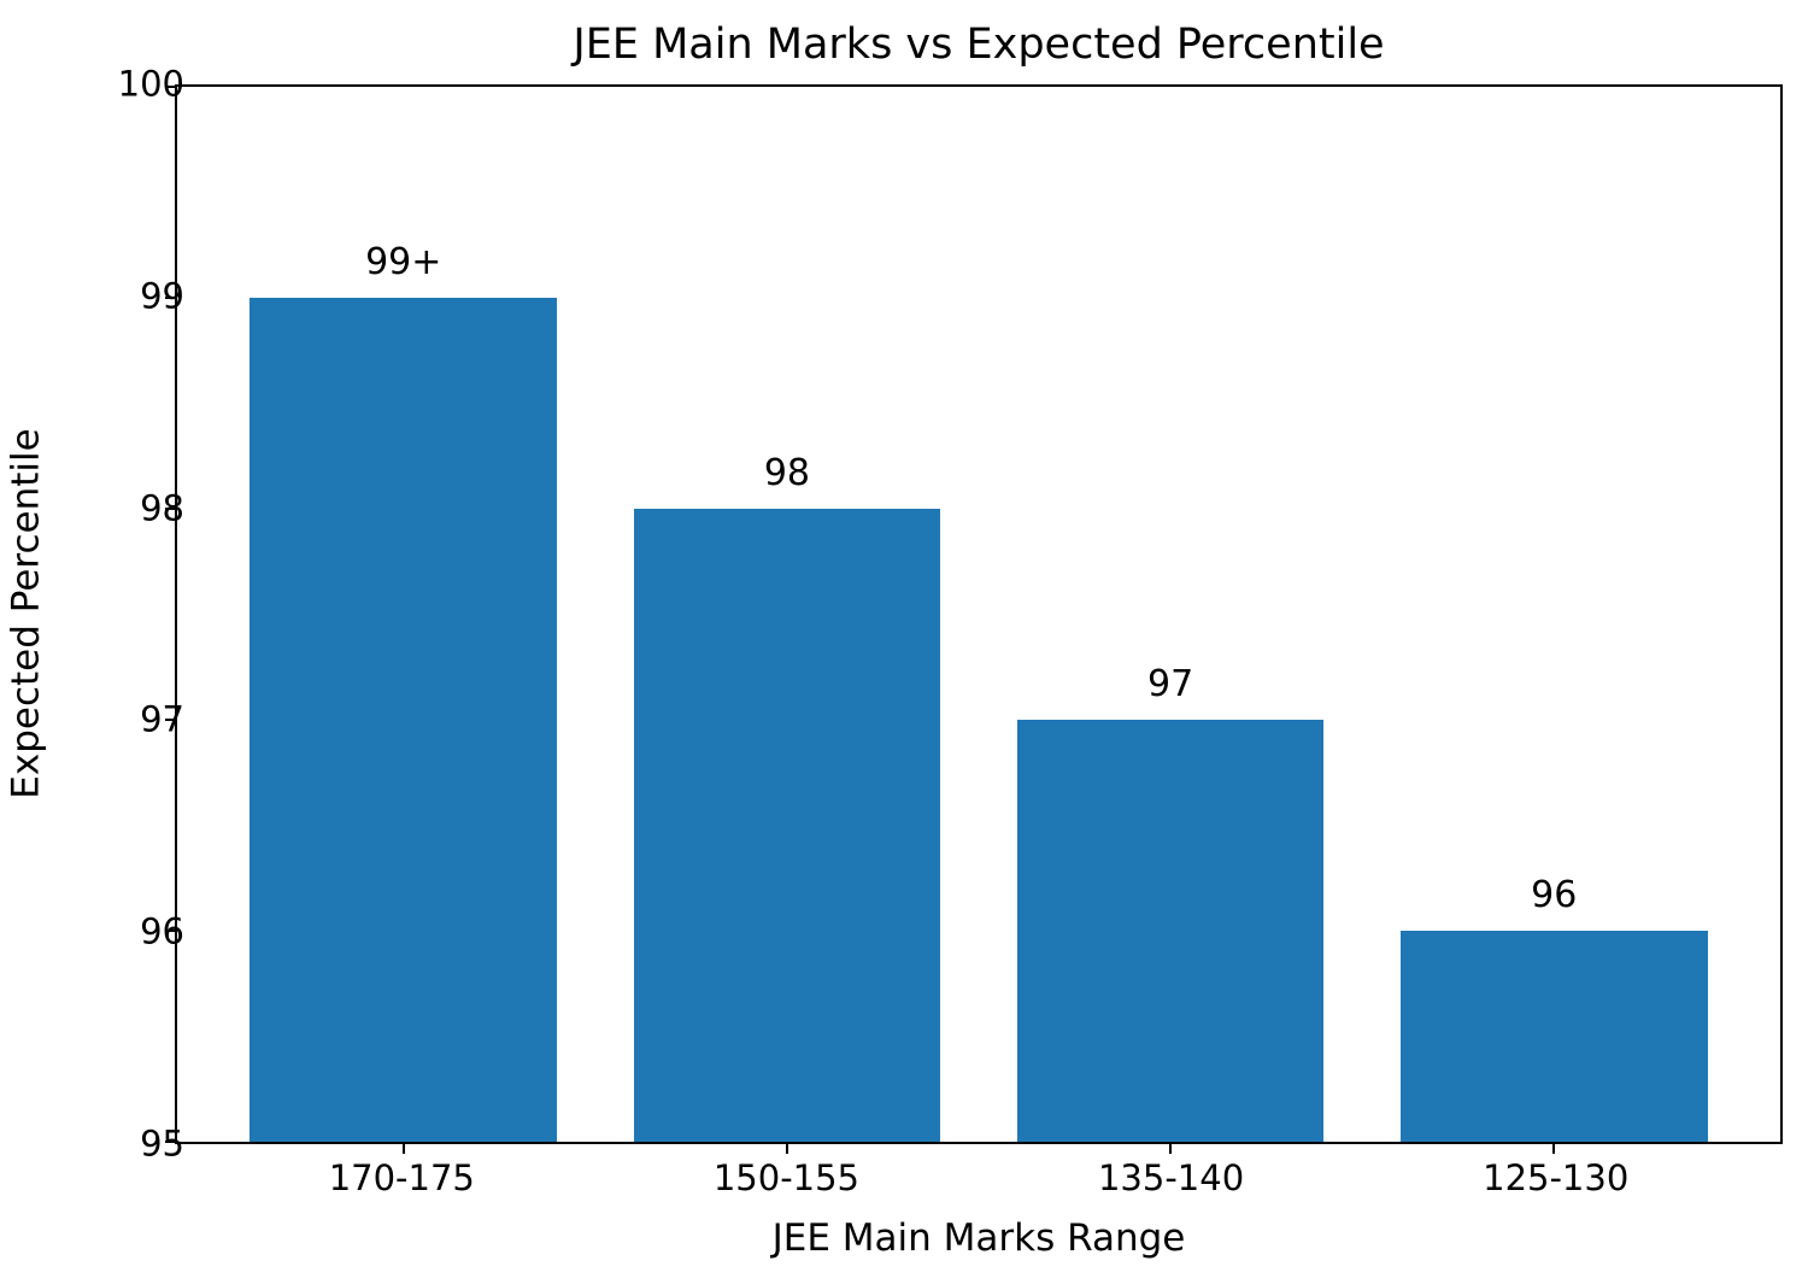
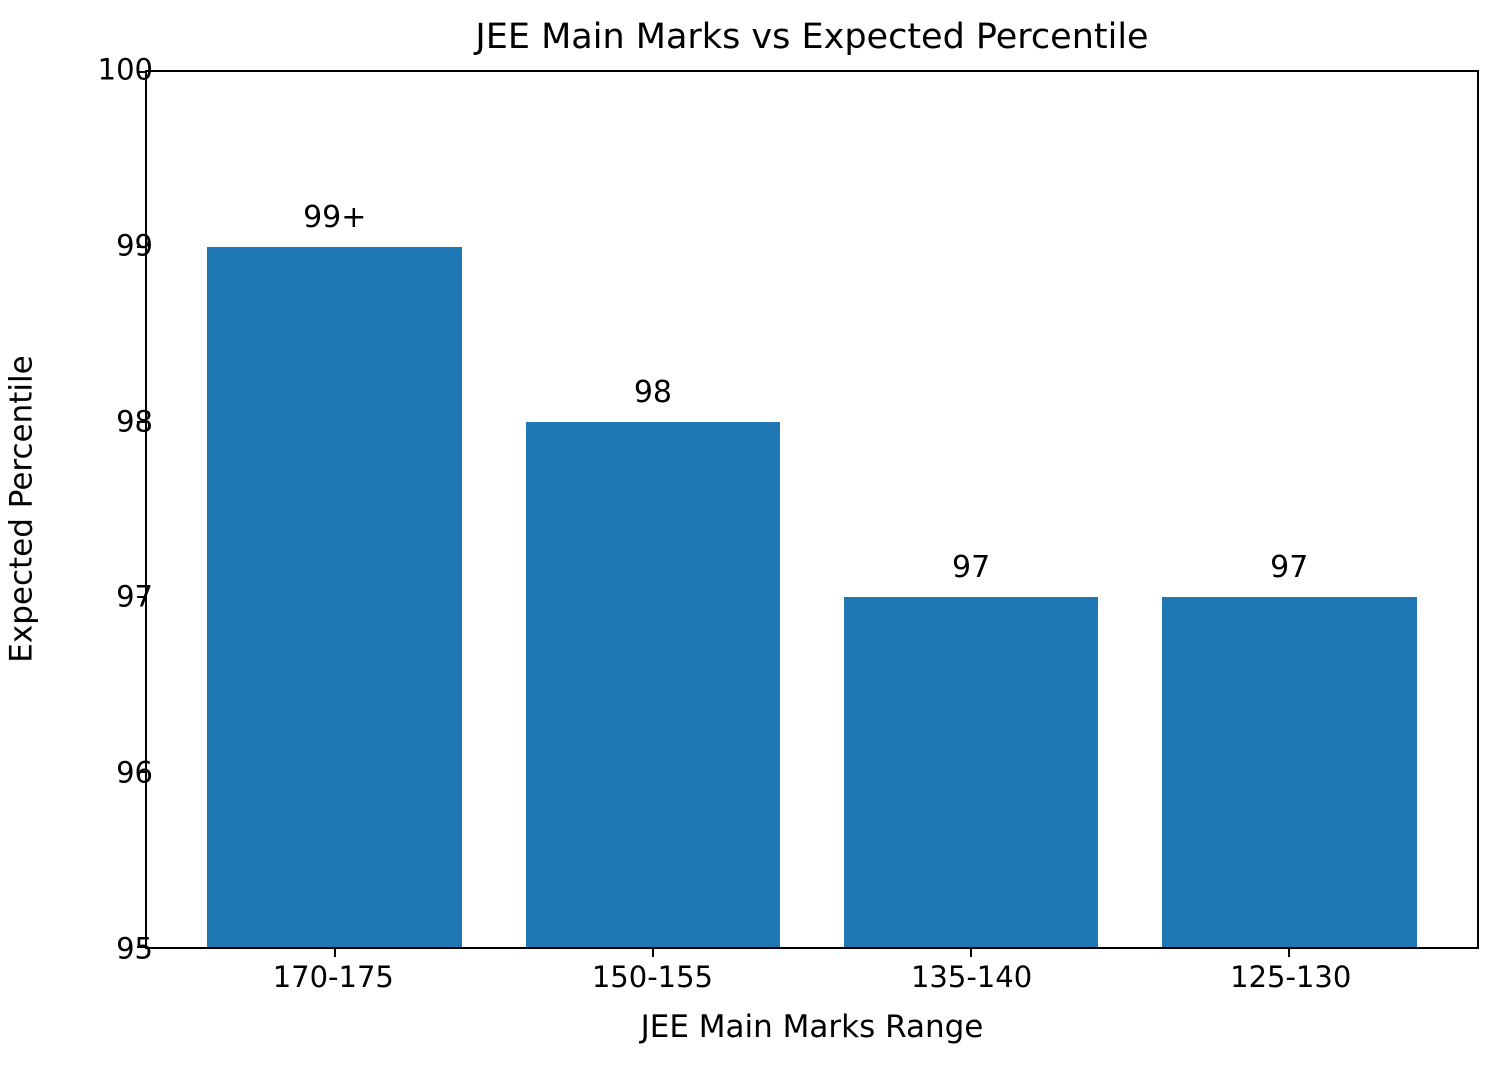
125-130: 96 -> 97
